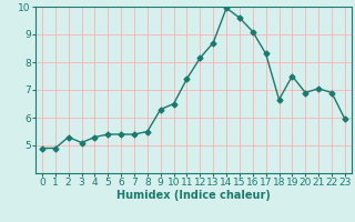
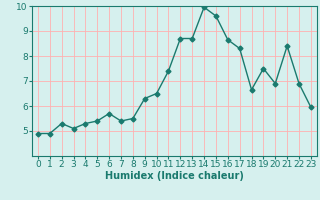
6: 5.40 -> 5.70
12: 8.15 -> 8.70
16: 9.10 -> 8.65
21: 7.05 -> 8.40
